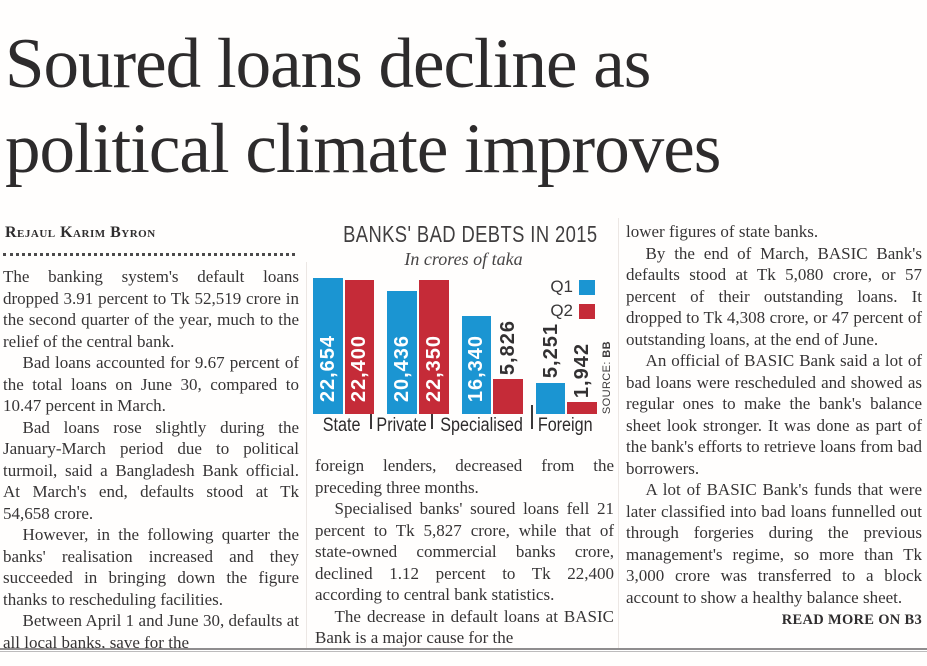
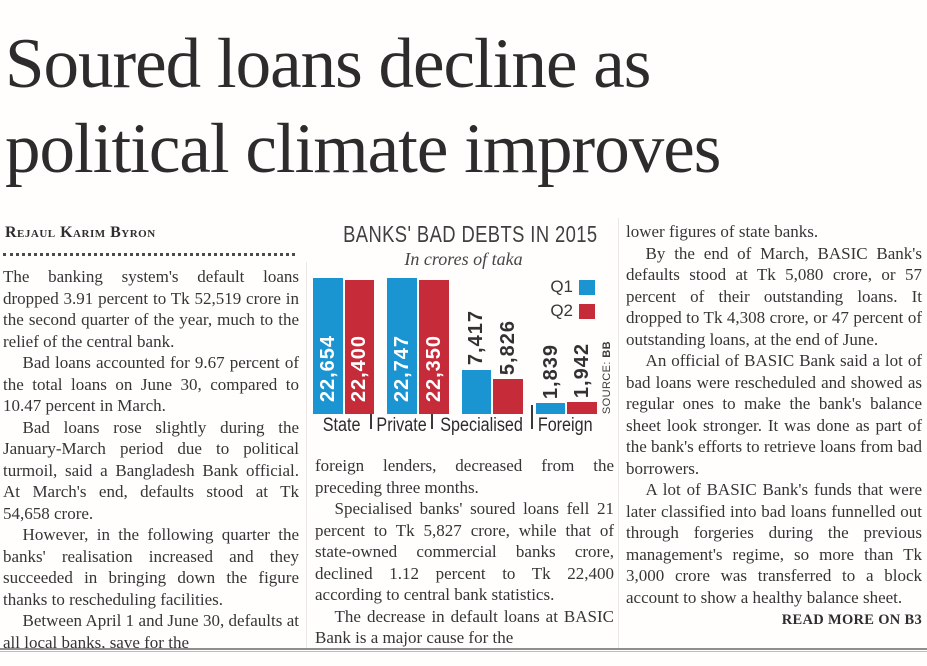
Q1/Private: 20,436 -> 22,747
Q1/Specialised: 16,340 -> 7,417
Q1/Foreign: 5,251 -> 1,839
